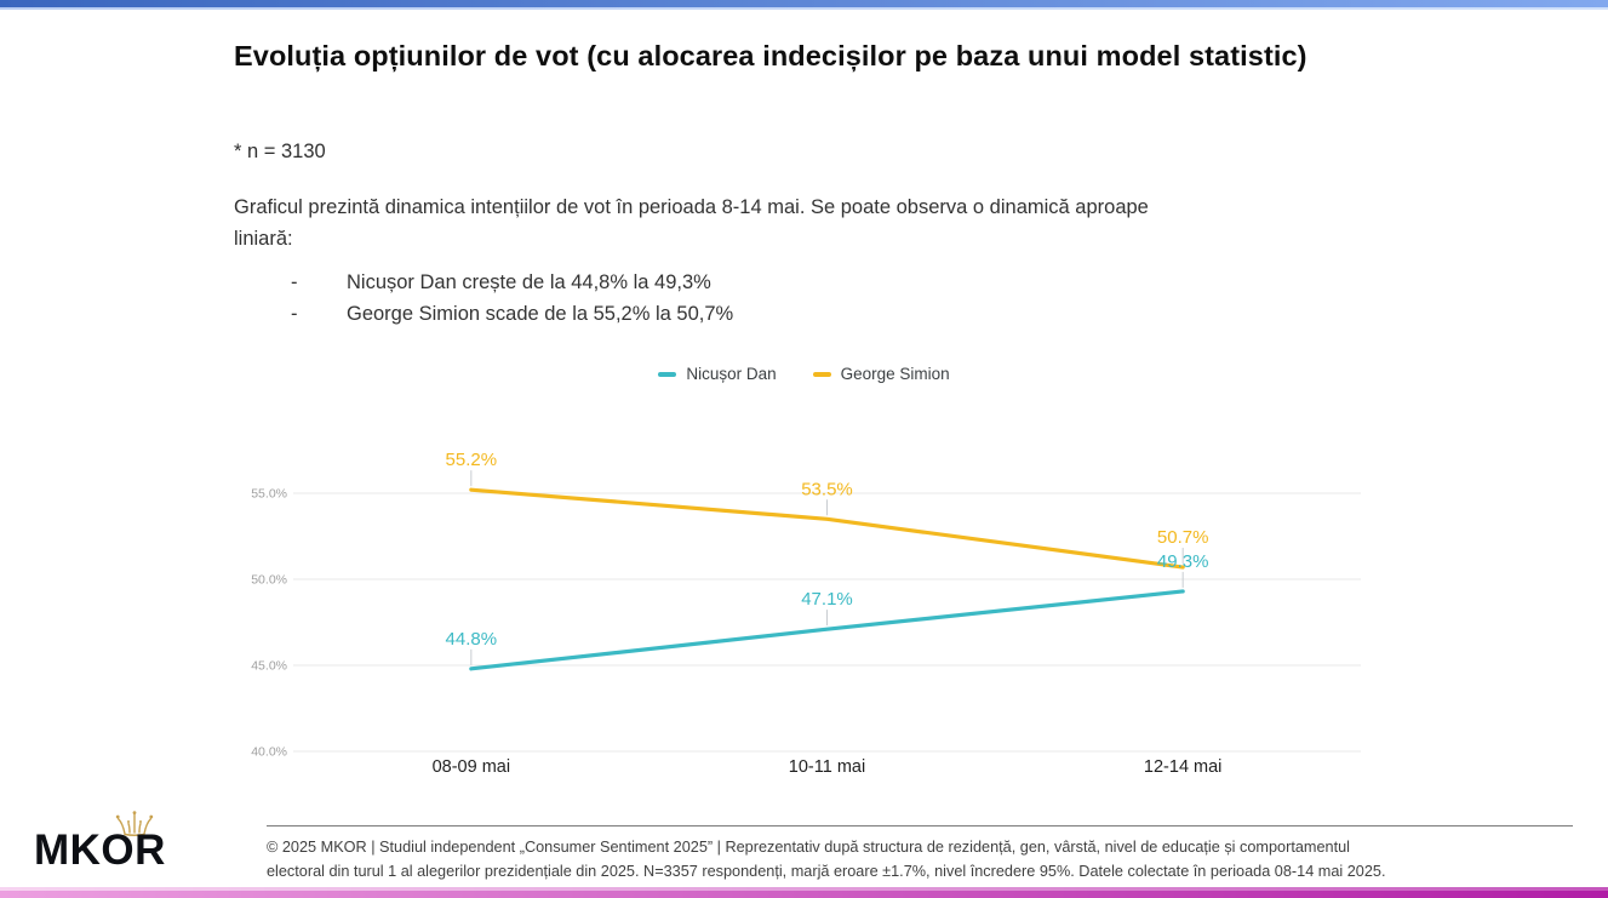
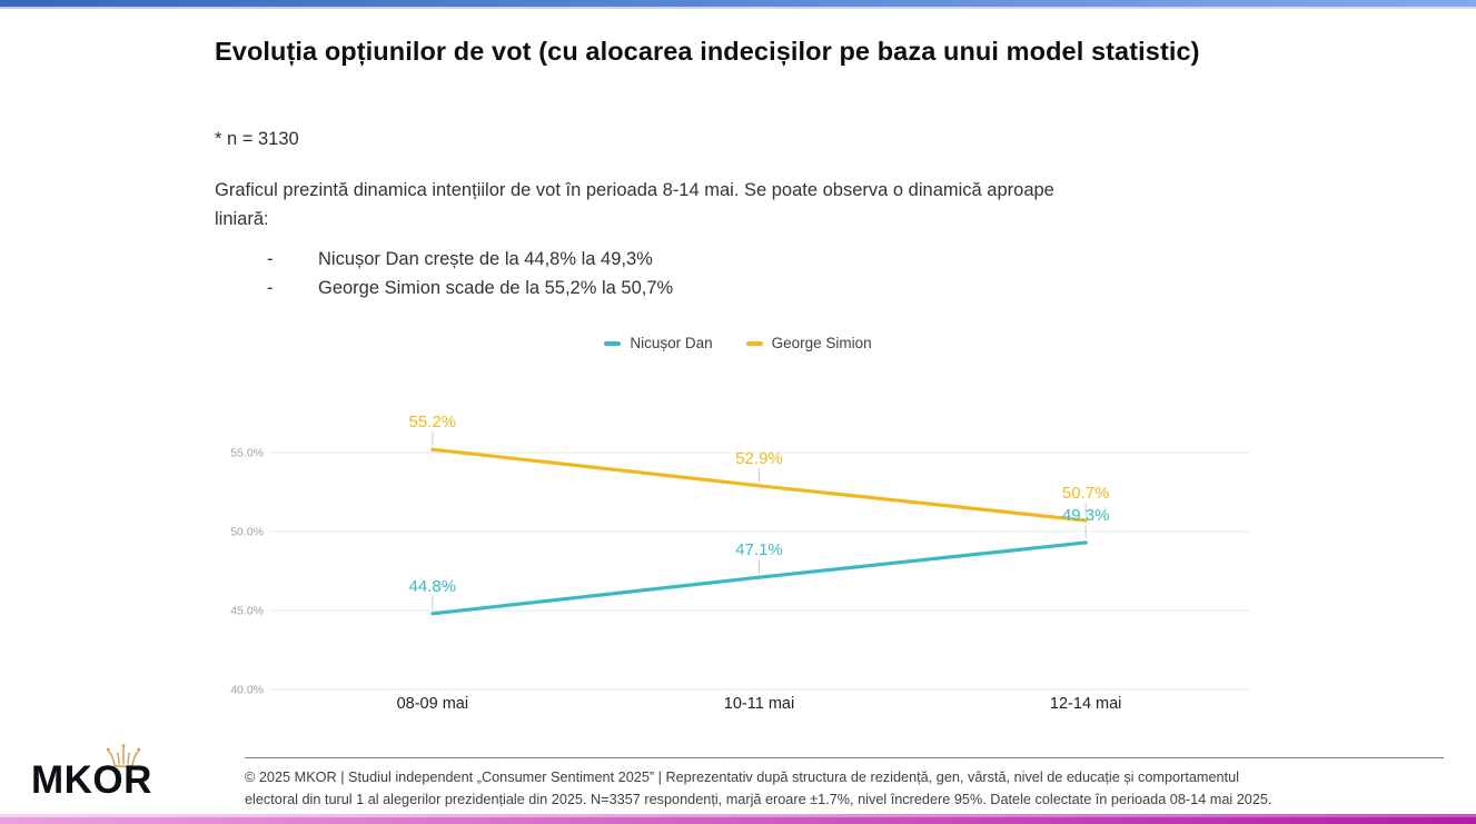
George Simion/10-11 mai: 53.5% -> 52.9%
